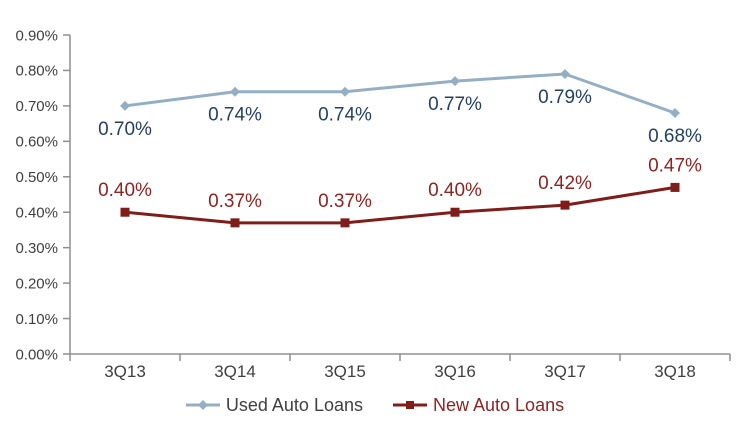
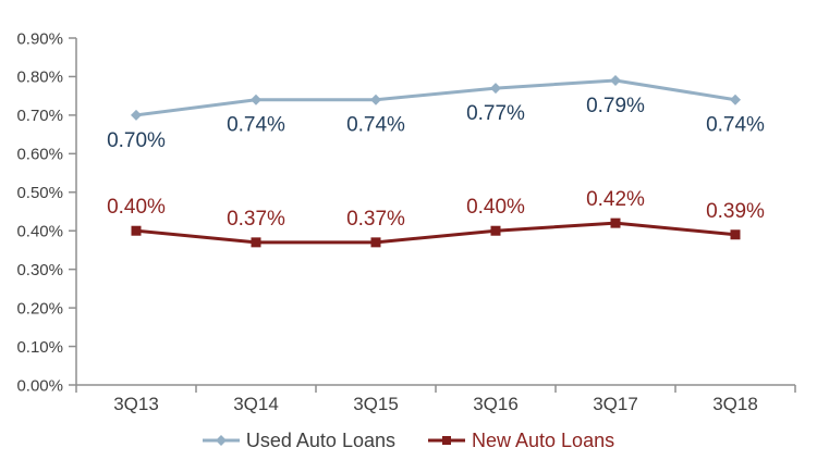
Used Auto Loans/3Q18: 0.68% -> 0.74%
New Auto Loans/3Q18: 0.47% -> 0.39%
